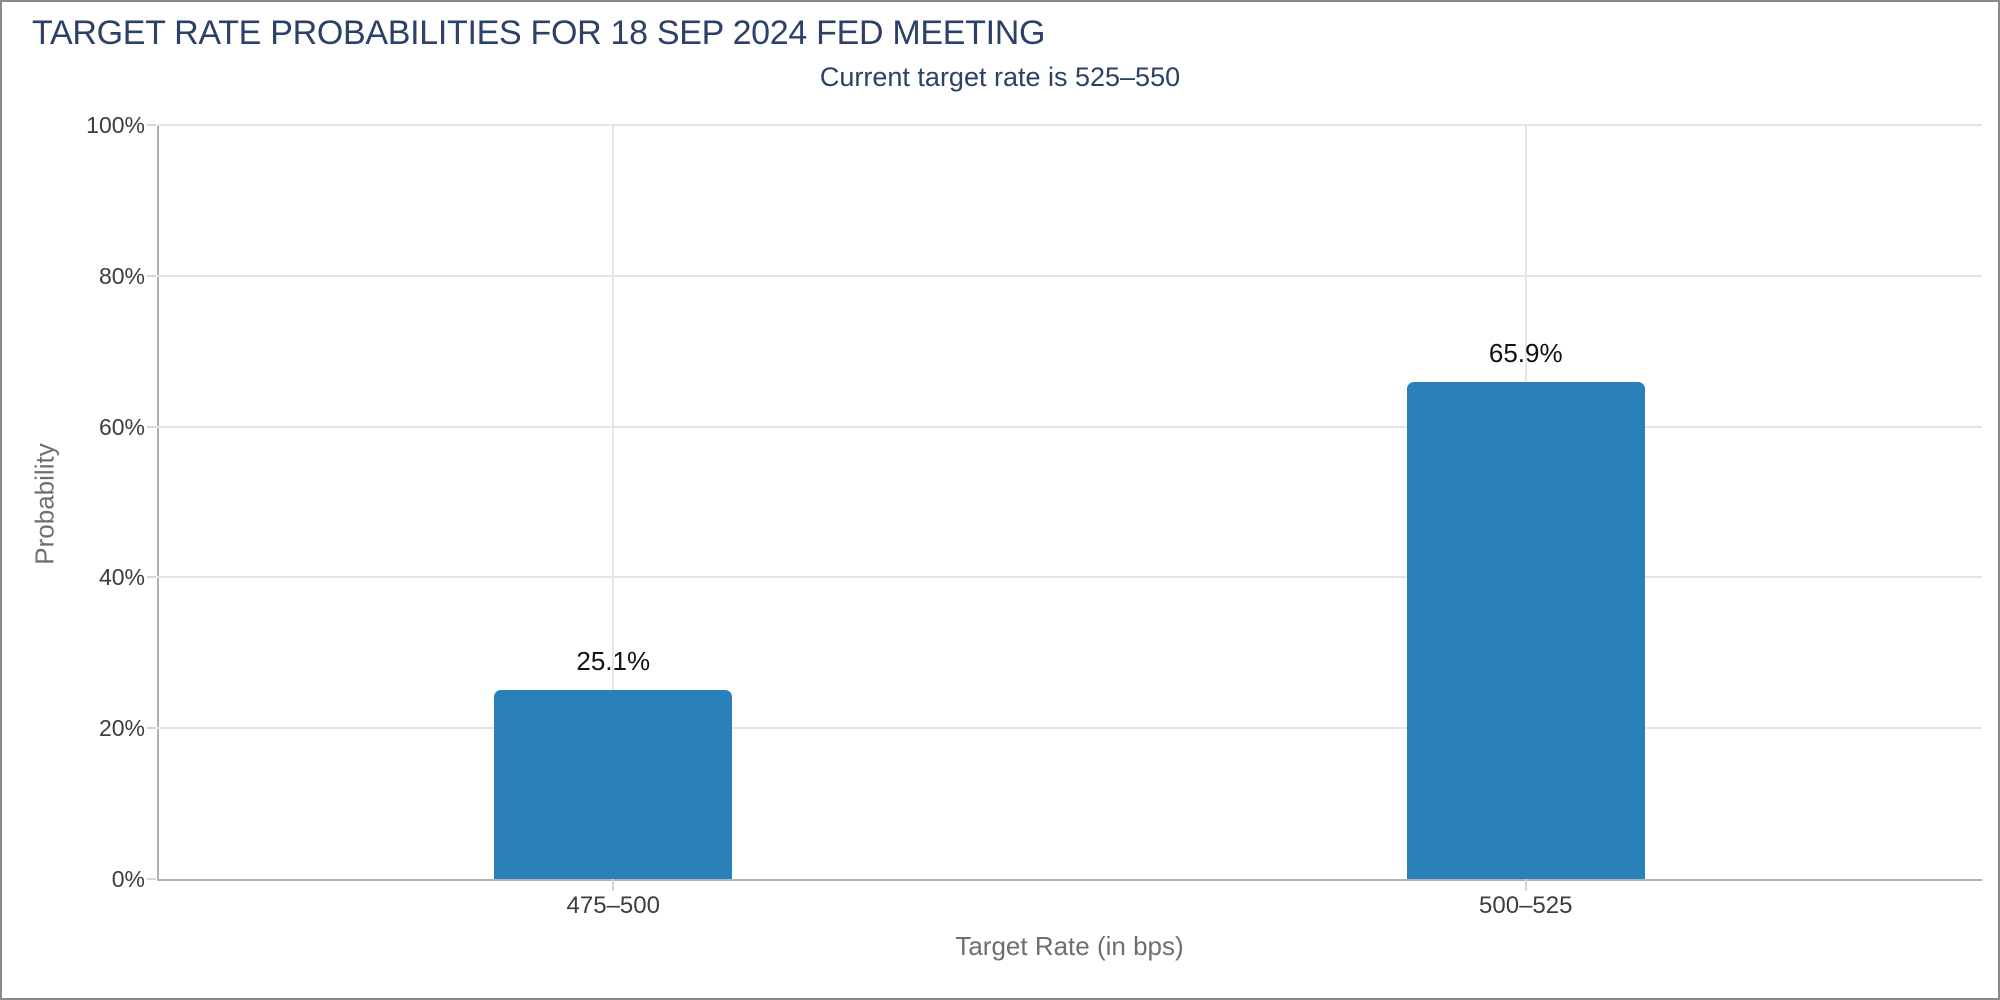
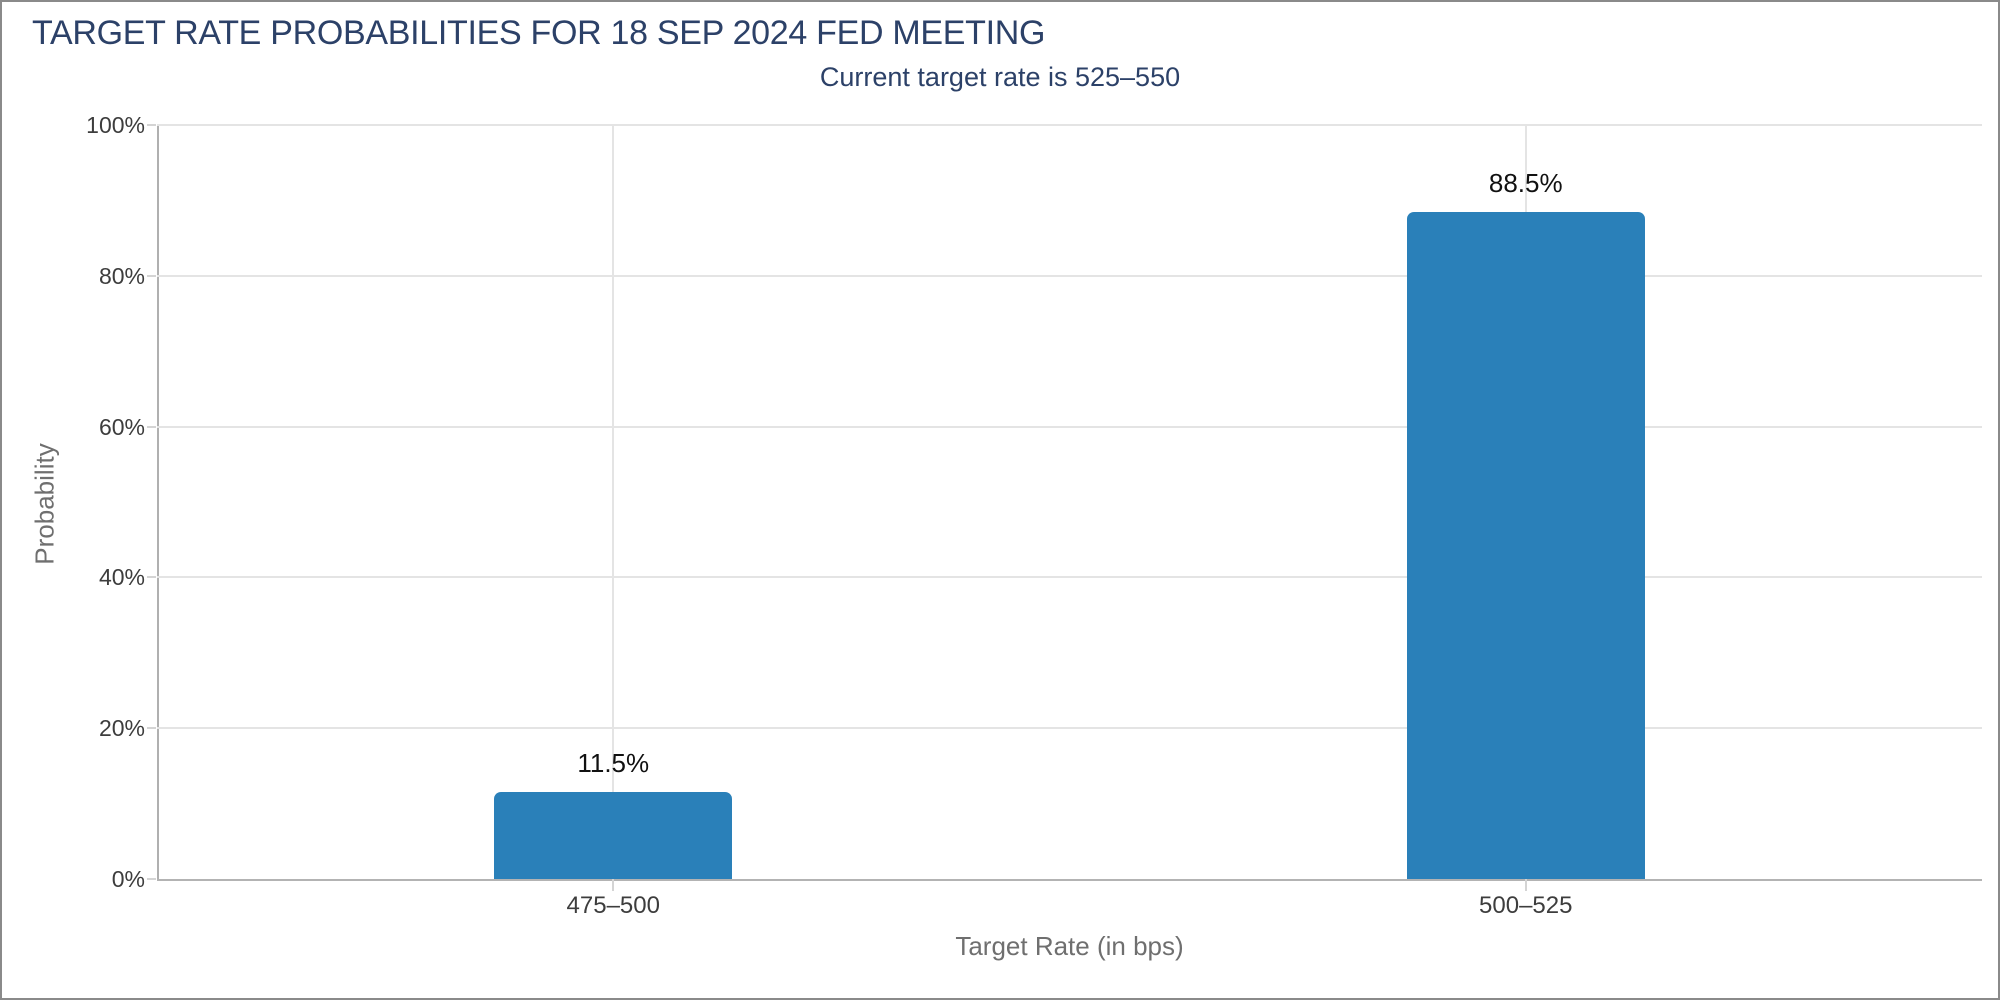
475–500: 25.1% -> 11.5%
500–525: 65.9% -> 88.5%
